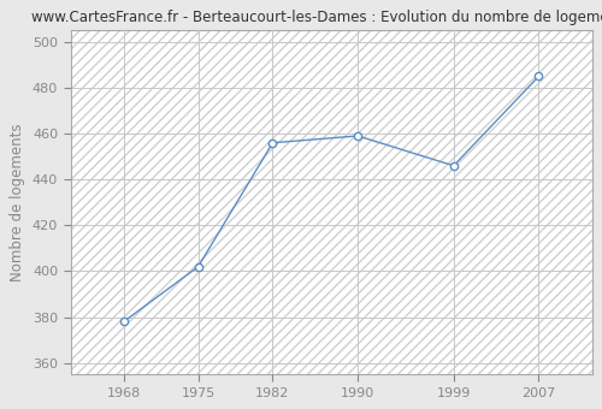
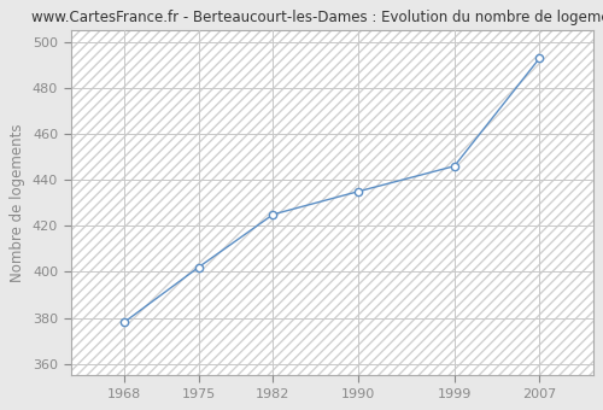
1982: 456 -> 425
1990: 459 -> 435
2007: 485 -> 493
